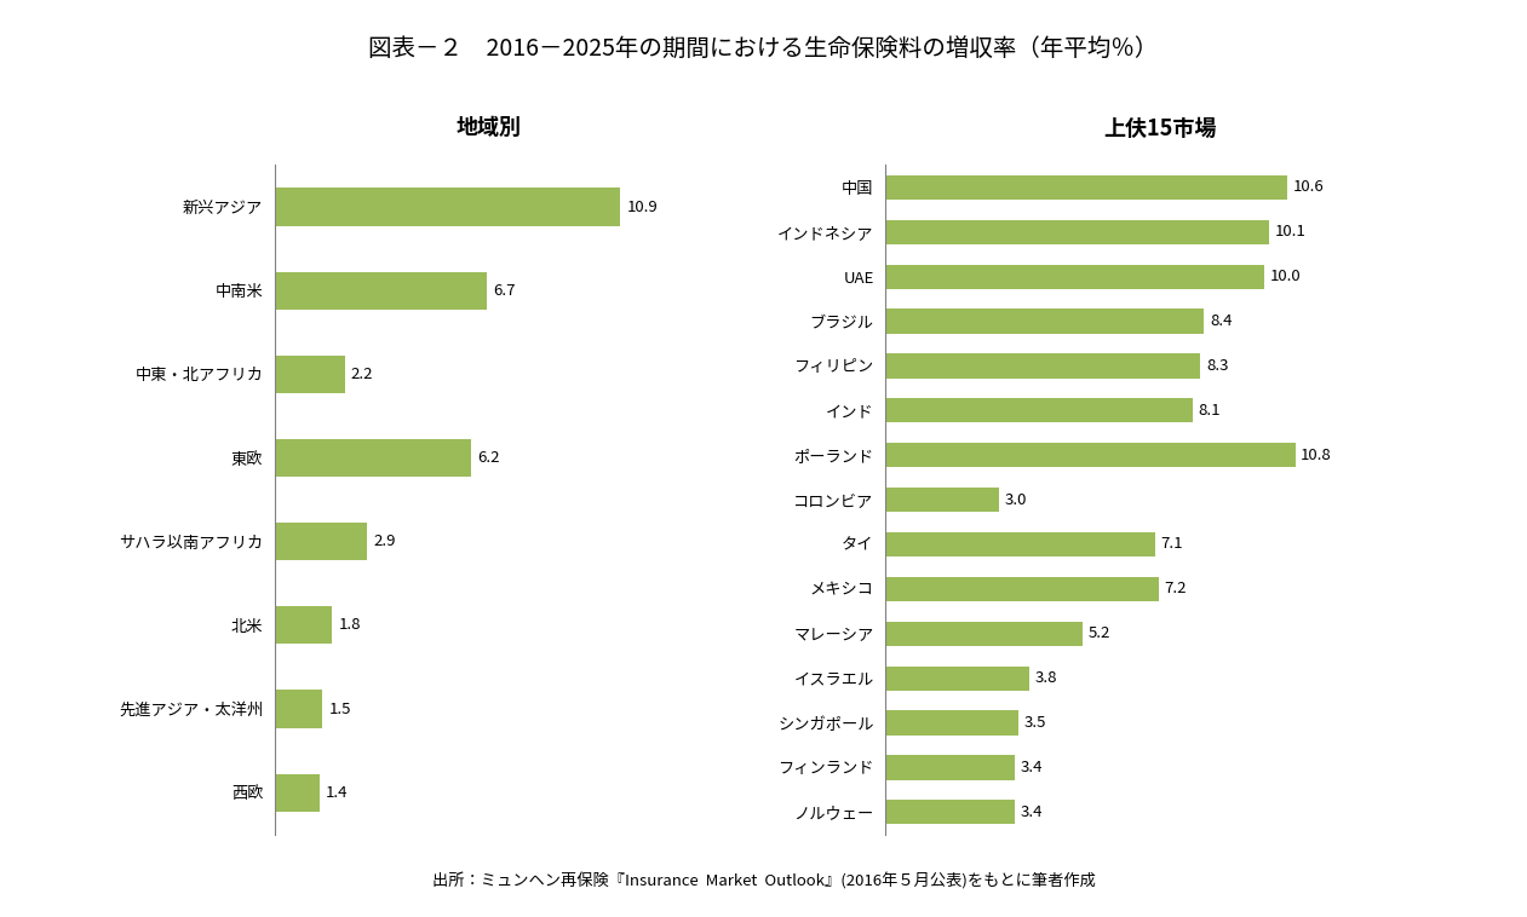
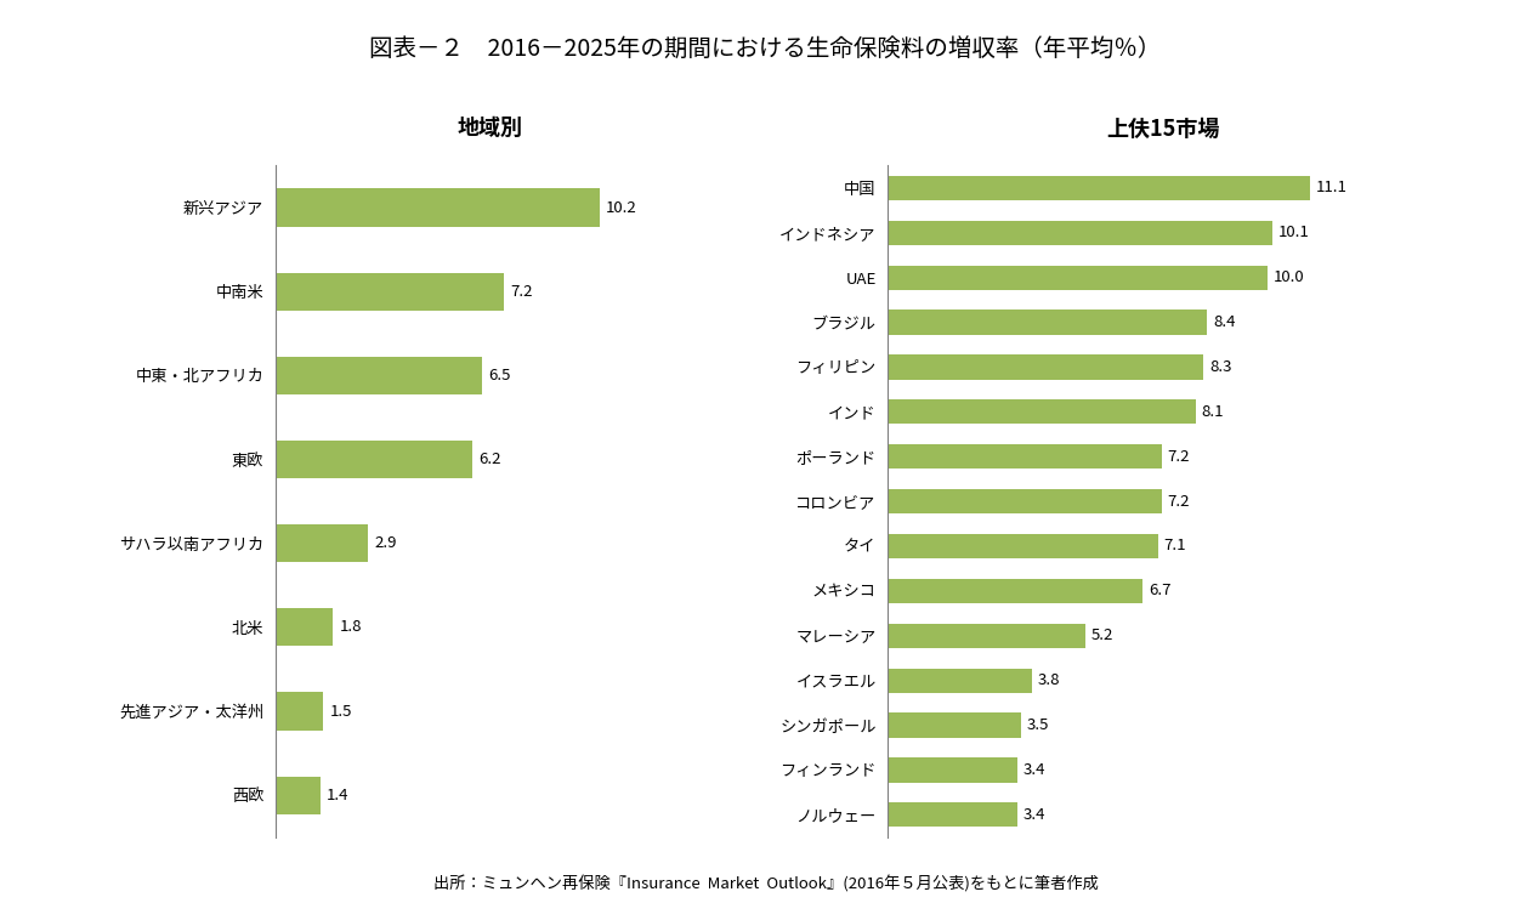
地域別/新兴アジア: 10.9 -> 10.2
地域別/中南米: 6.7 -> 7.2
地域別/中東・北アフリカ: 2.2 -> 6.5
上伕15市場/中国: 10.6 -> 11.1
上伕15市場/ポーランド: 10.8 -> 7.2
上伕15市場/コロンビア: 3.0 -> 7.2
上伕15市場/メキシコ: 7.2 -> 6.7
